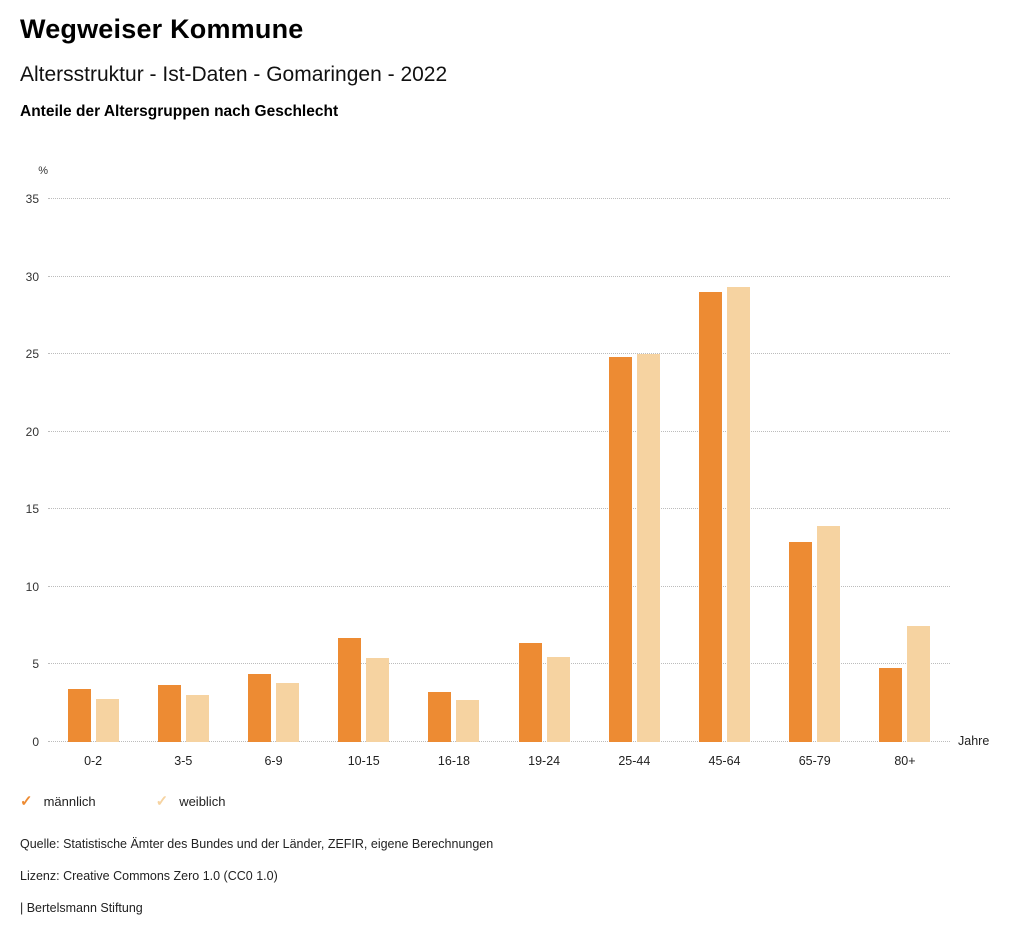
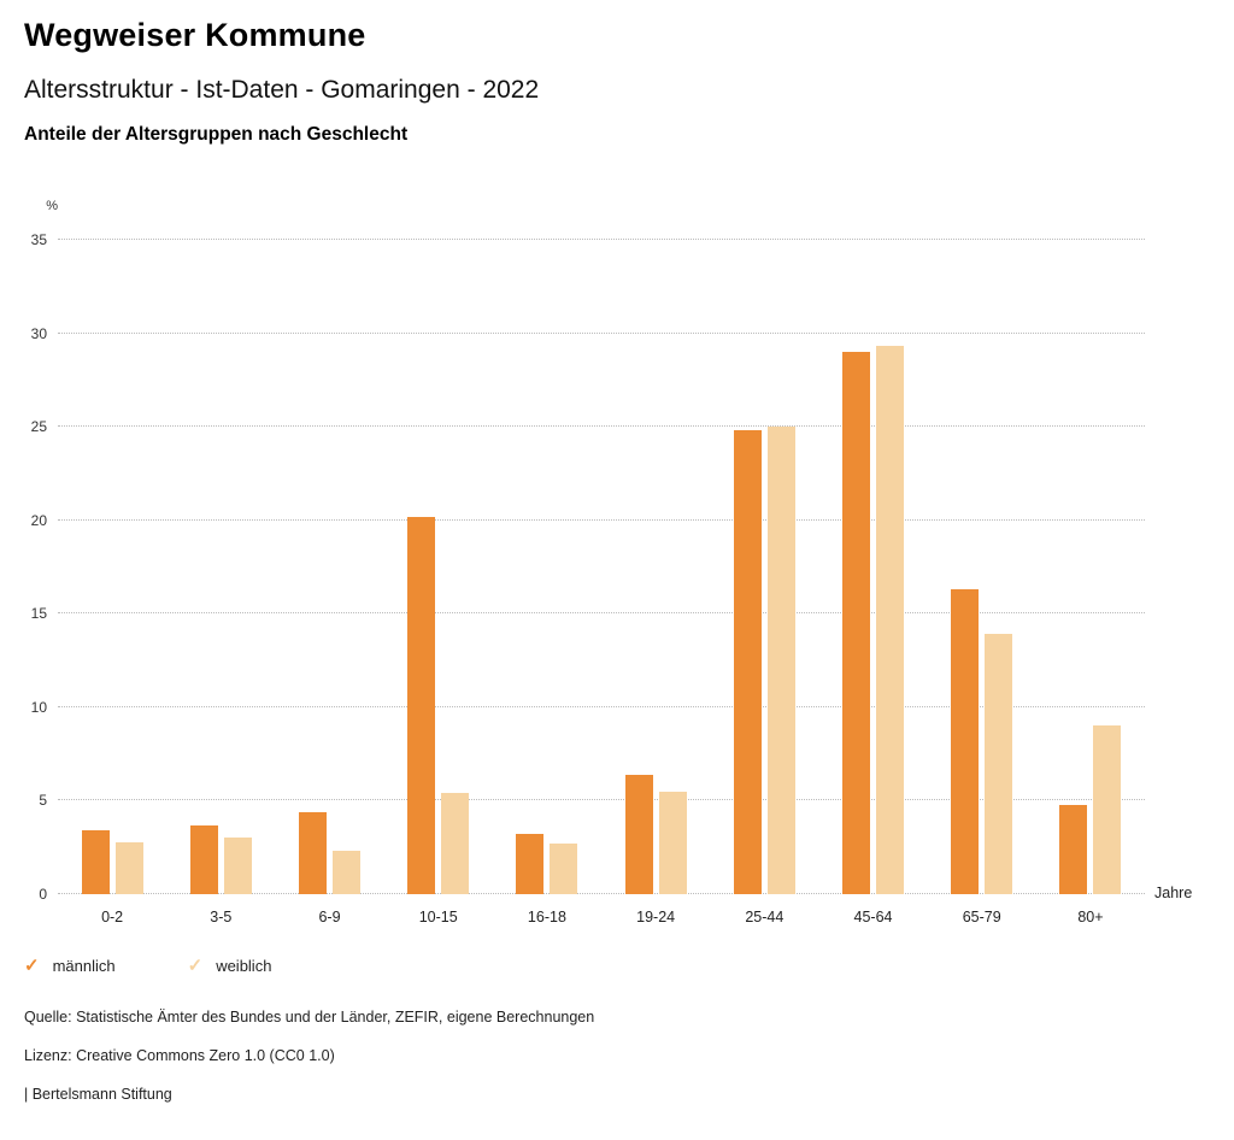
weiblich/6-9: 3.8 -> 2.3
männlich/10-15: 6.7 -> 20.2
männlich/65-79: 12.9 -> 16.3
weiblich/80+: 7.5 -> 9.0
